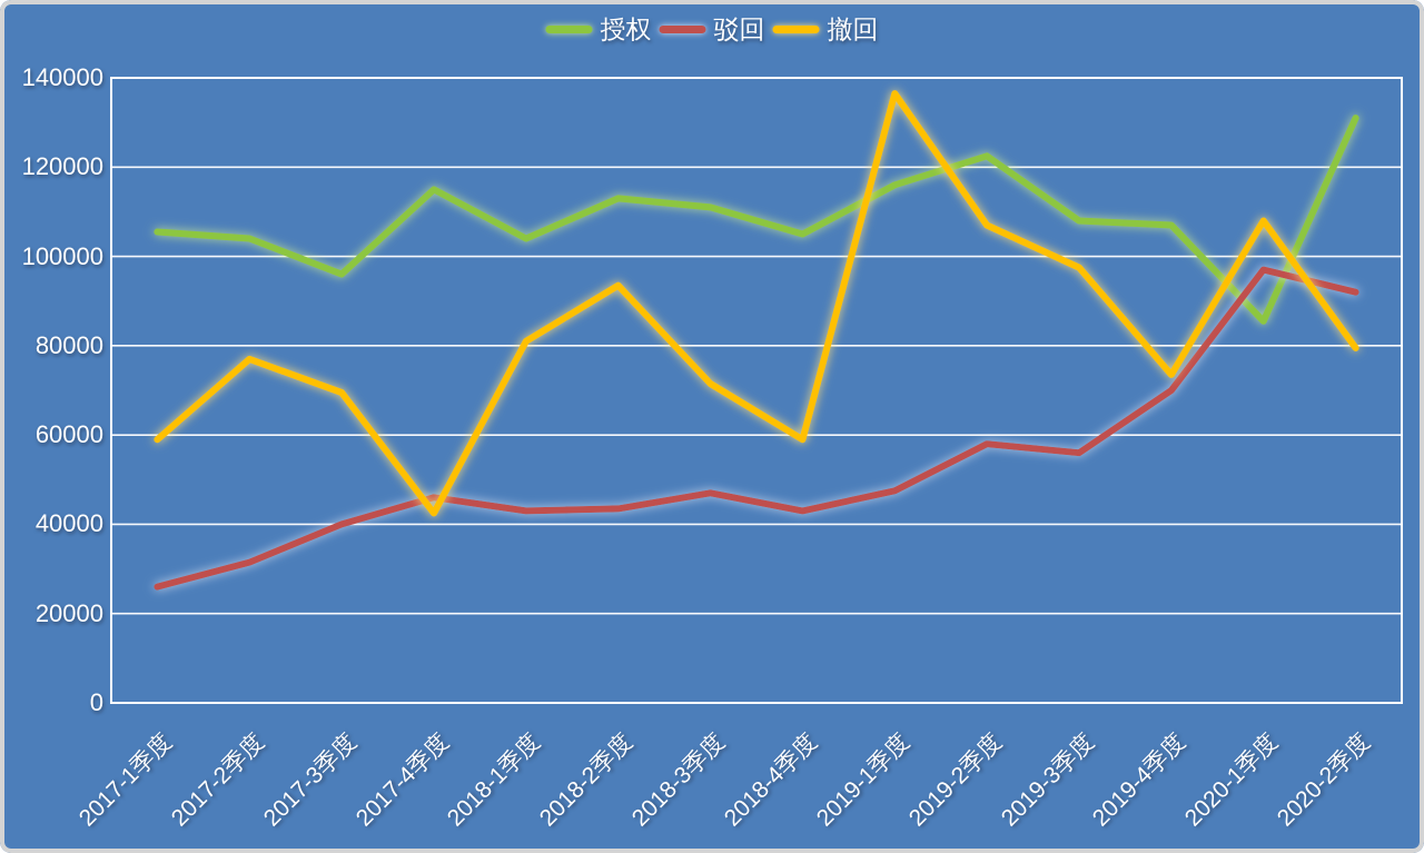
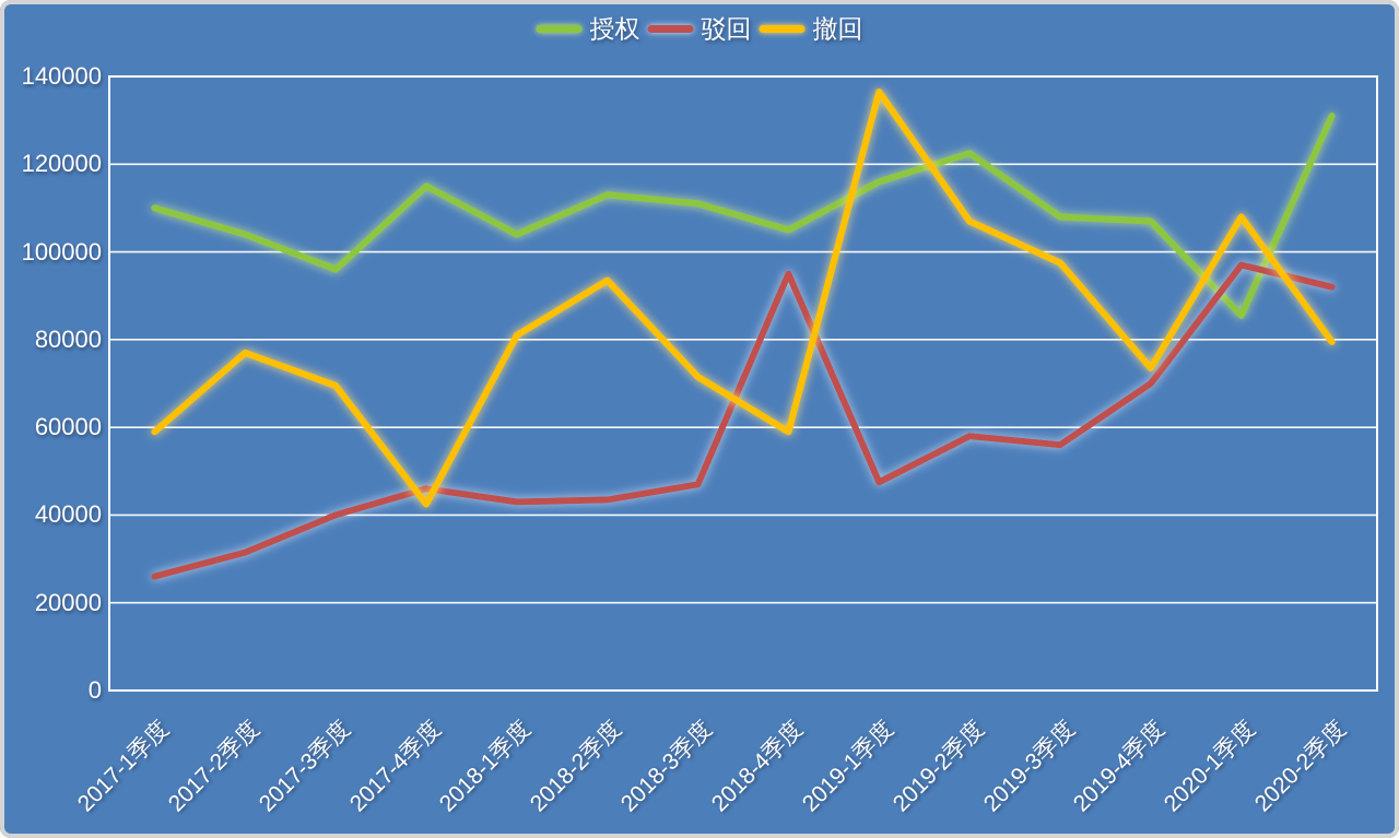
授权/2017-1季度: 106000 -> 110000
驳回/2018-4季度: 43000 -> 95000
